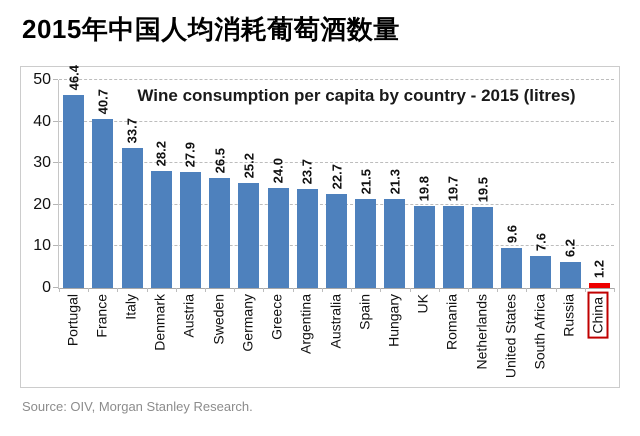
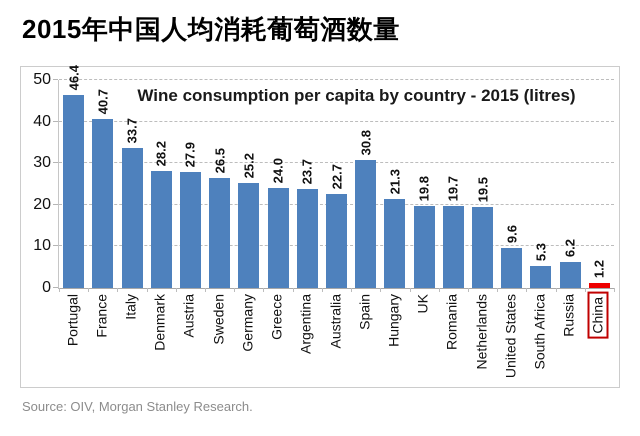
Spain: 21.5 -> 30.8
South Africa: 7.6 -> 5.3
